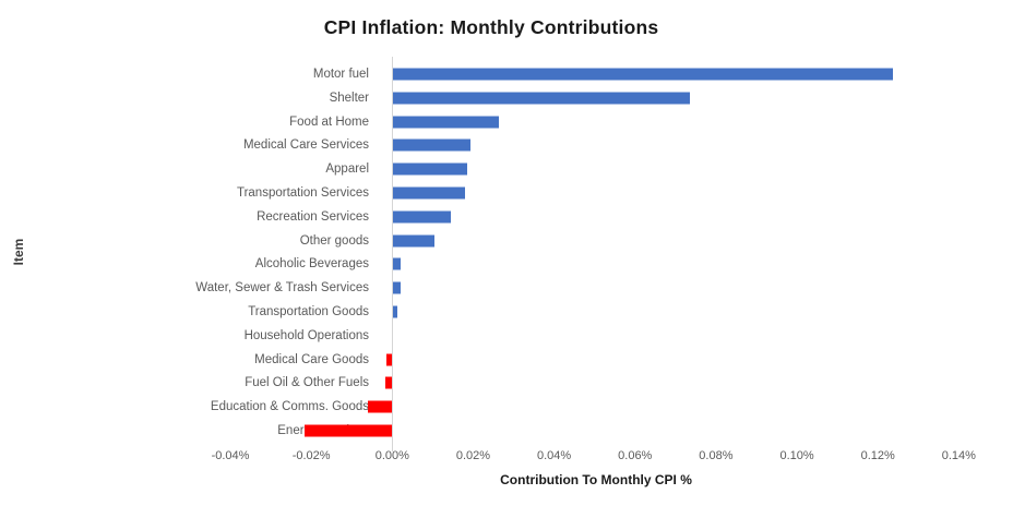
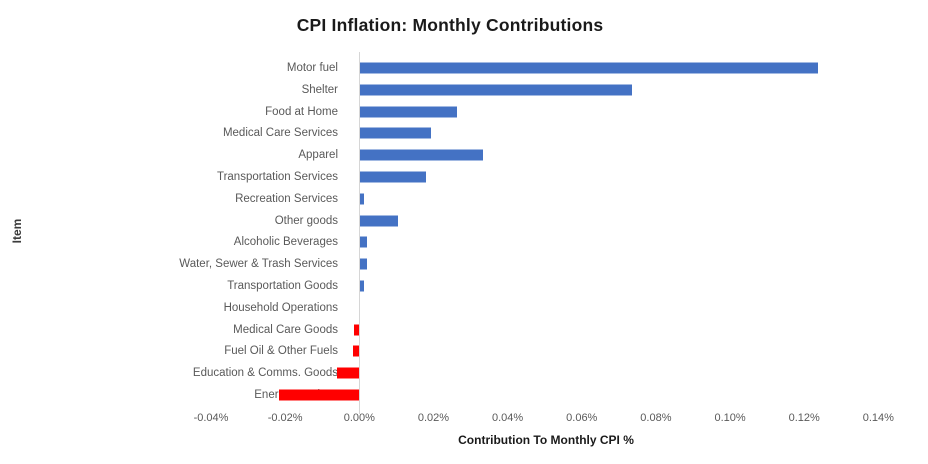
Apparel: 0.018% -> 0.033%
Recreation Services: 0.014% -> 0.001%
